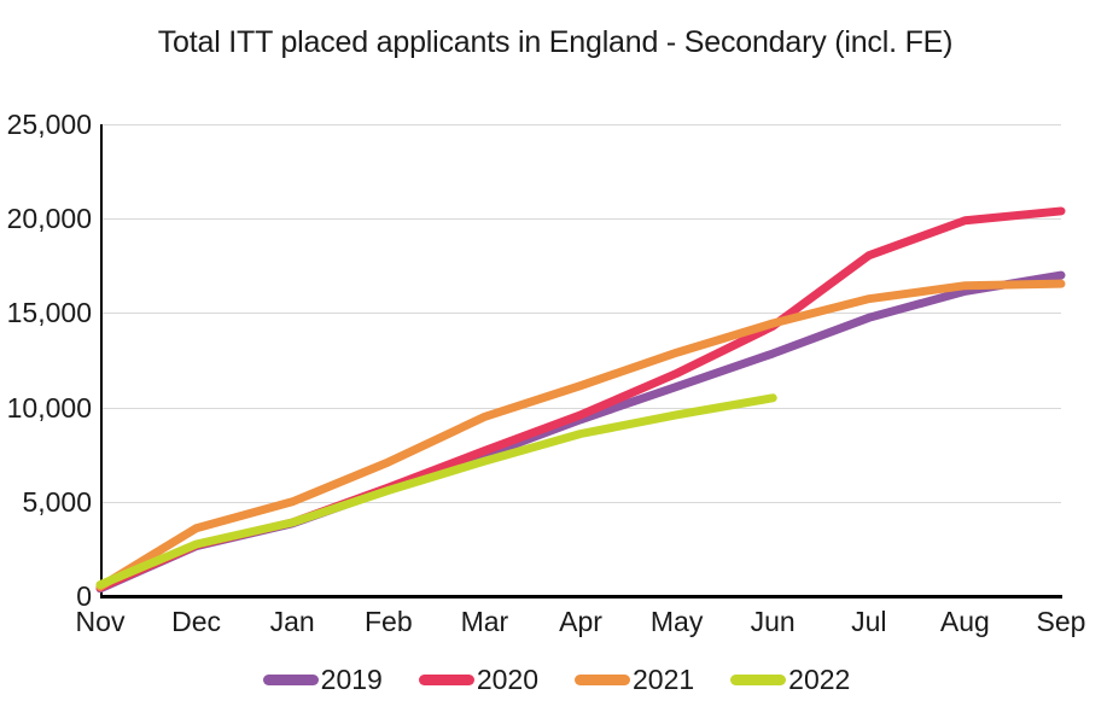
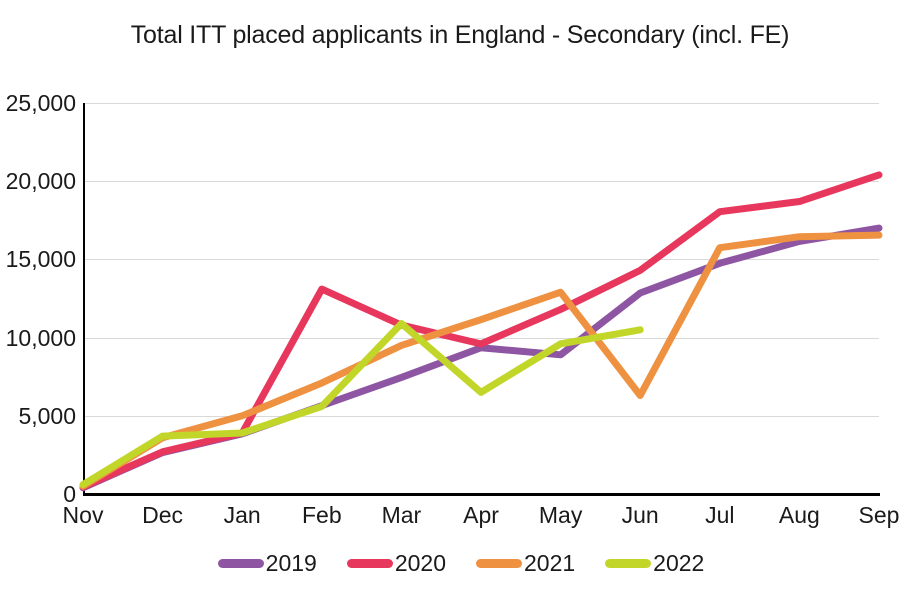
2022/Dec: 2800 -> 3700
2020/Feb: 5800 -> 13100
2020/Mar: 7700 -> 10800
2022/Mar: 7200 -> 10900
2022/Apr: 8600 -> 6500
2019/May: 11100 -> 8900
2021/Jun: 14400 -> 6300
2020/Aug: 19900 -> 18700
